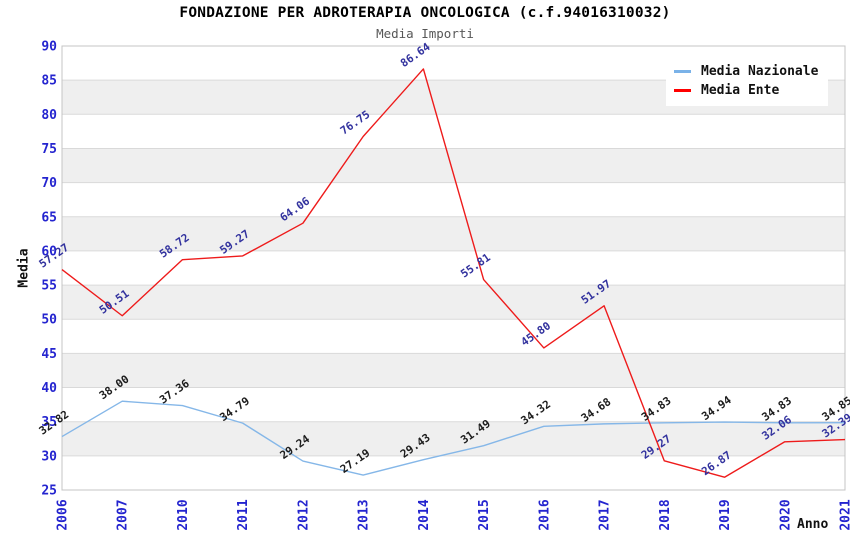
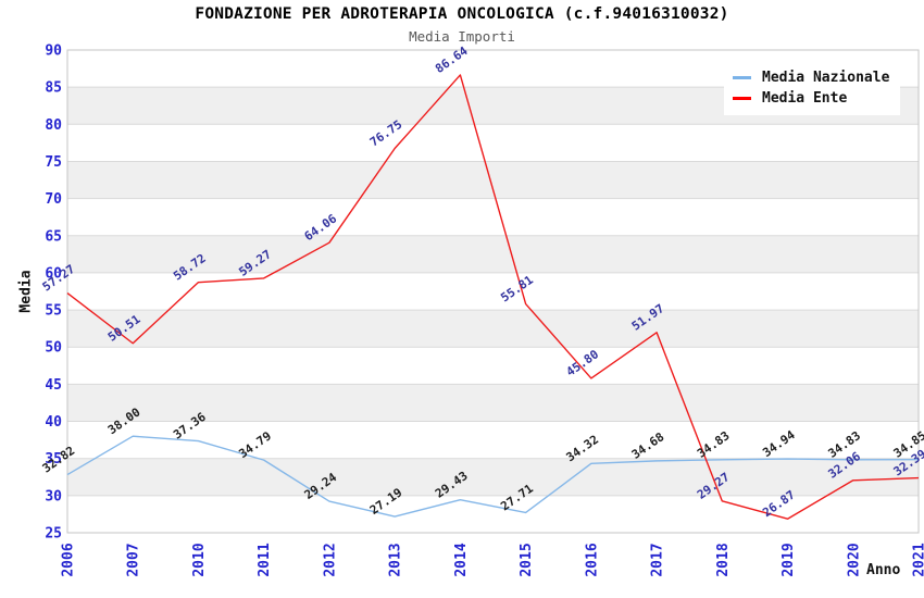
Media Nazionale/2015: 31.49 -> 27.71
